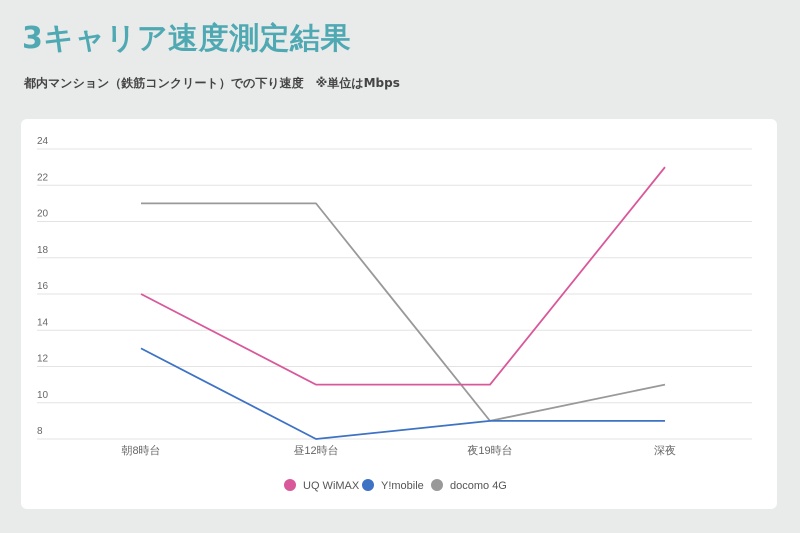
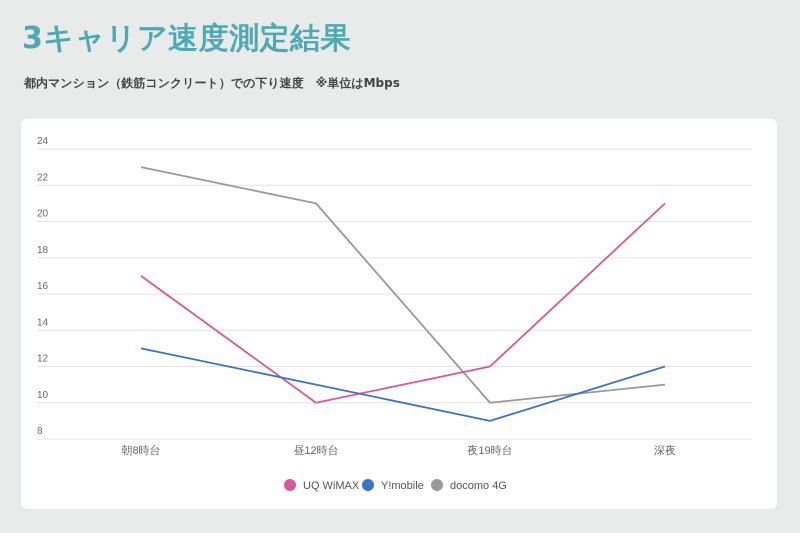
UQ WiMAX/朝8時台: 16 -> 17
docomo 4G/朝8時台: 21 -> 23
UQ WiMAX/昼12時台: 11 -> 10
Y!mobile/昼12時台: 8 -> 11
UQ WiMAX/夜19時台: 11 -> 12
docomo 4G/夜19時台: 9 -> 10
UQ WiMAX/深夜: 23 -> 21
Y!mobile/深夜: 9 -> 12
